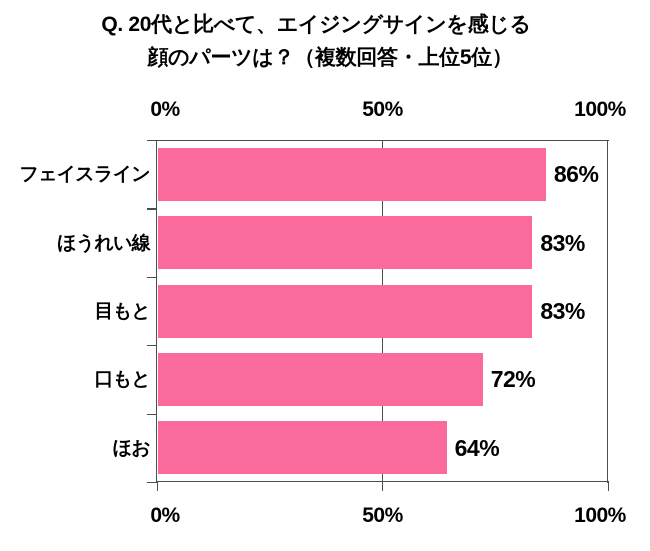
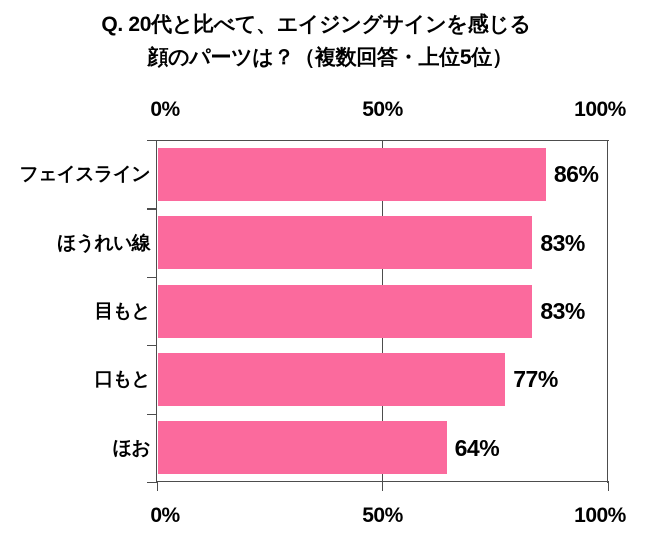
口もと: 72% -> 77%
